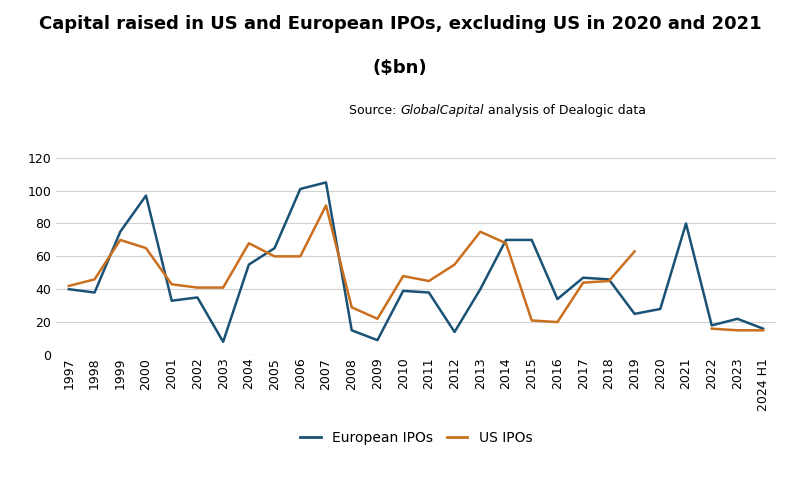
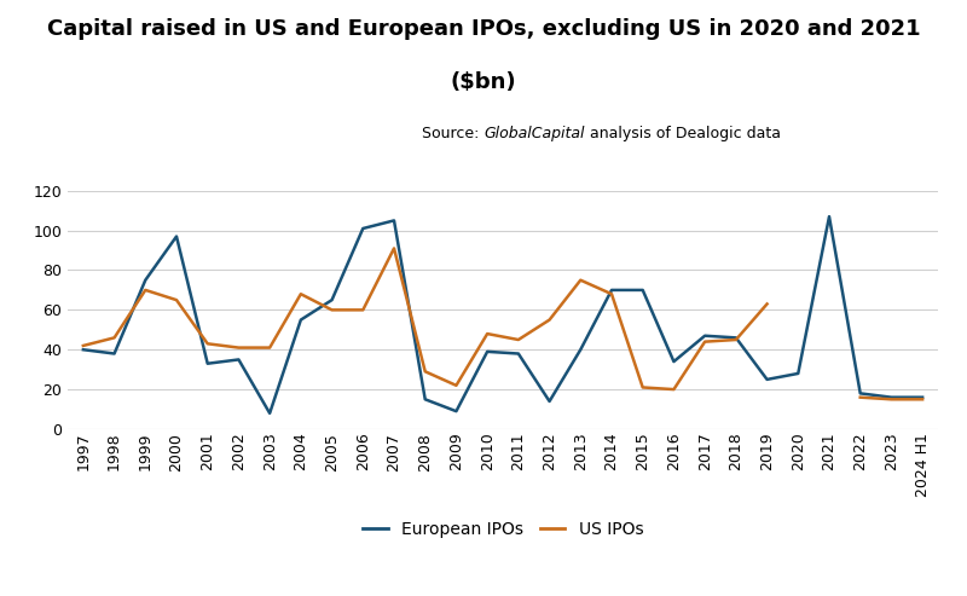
European IPOs/2021: 80 -> 107
European IPOs/2023: 22 -> 16
